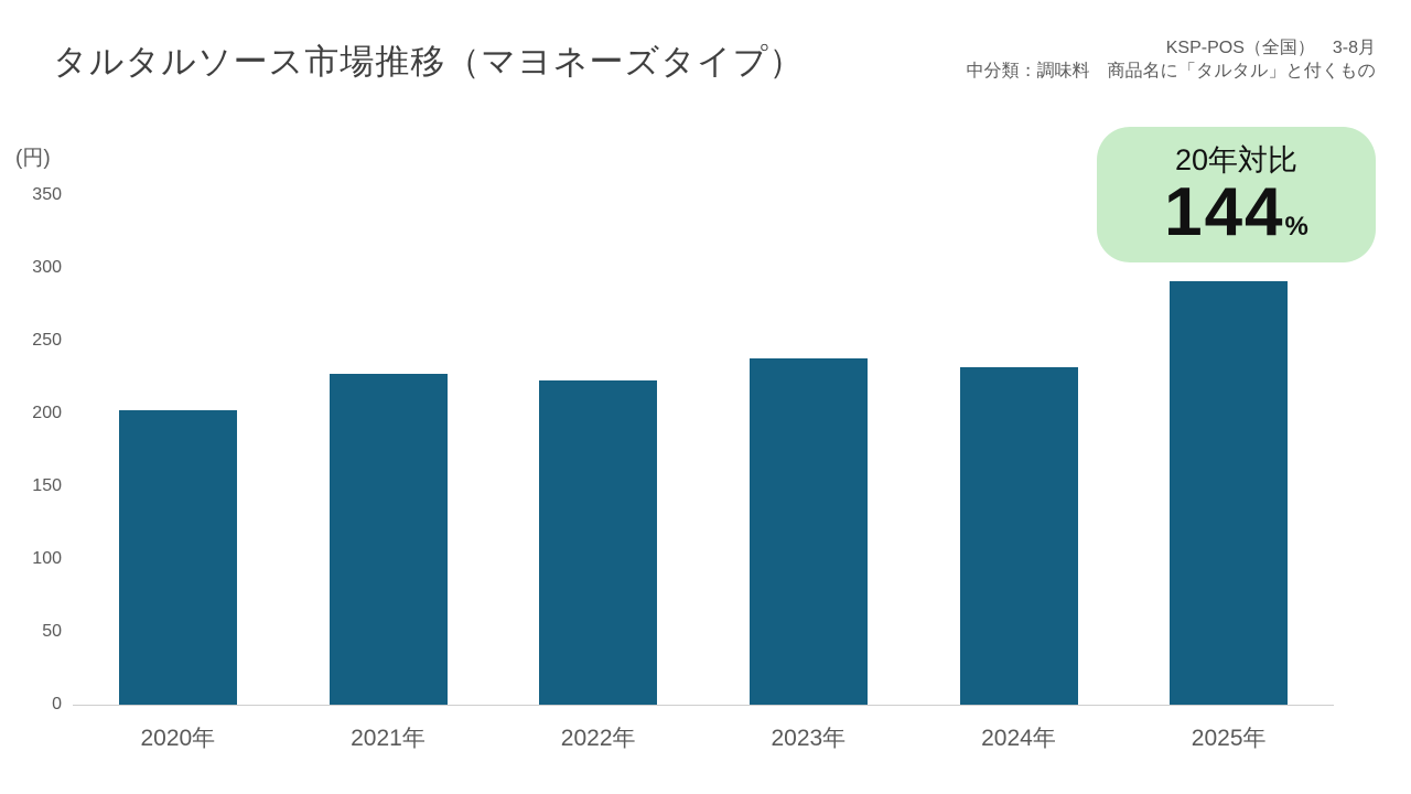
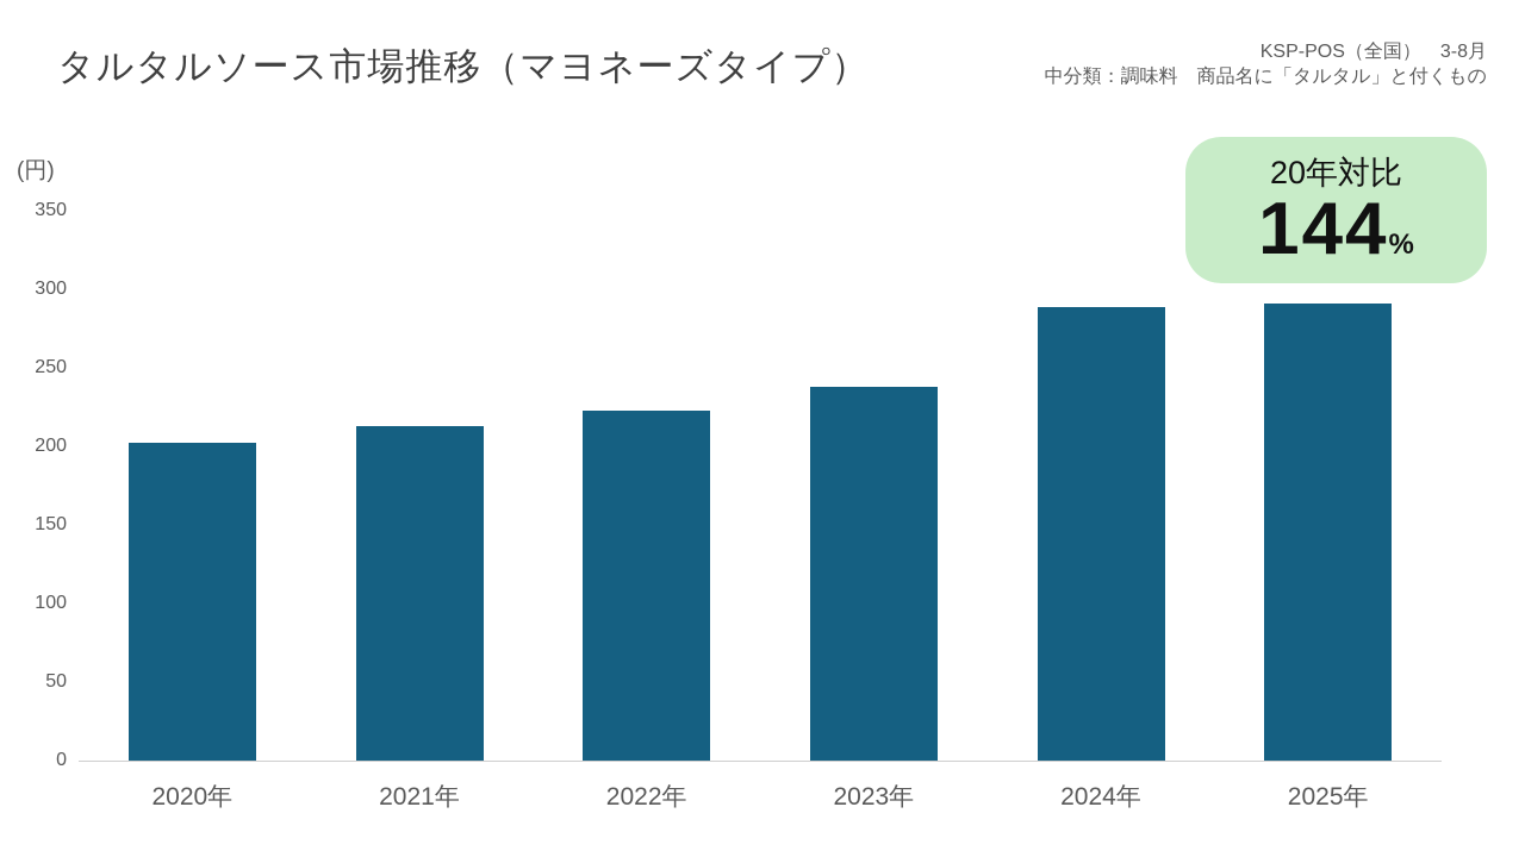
2021年: 227 -> 213
2024年: 232 -> 289
